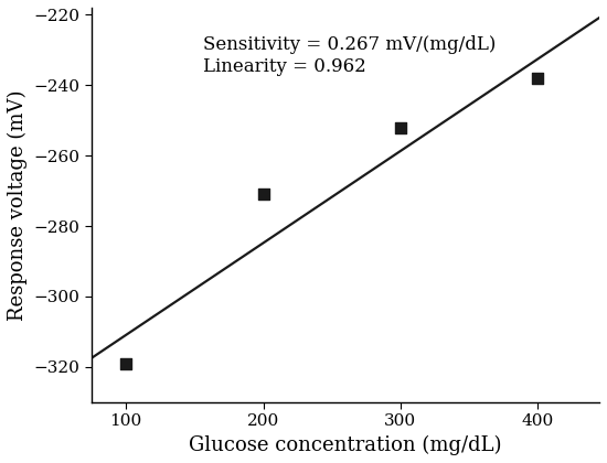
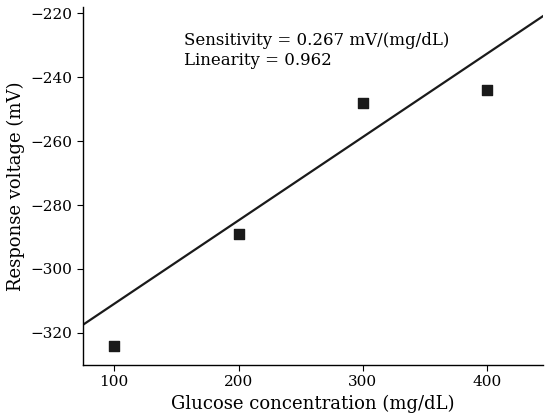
100: -319 -> -324
200: -271 -> -289
300: -252 -> -248
400: -238 -> -244
